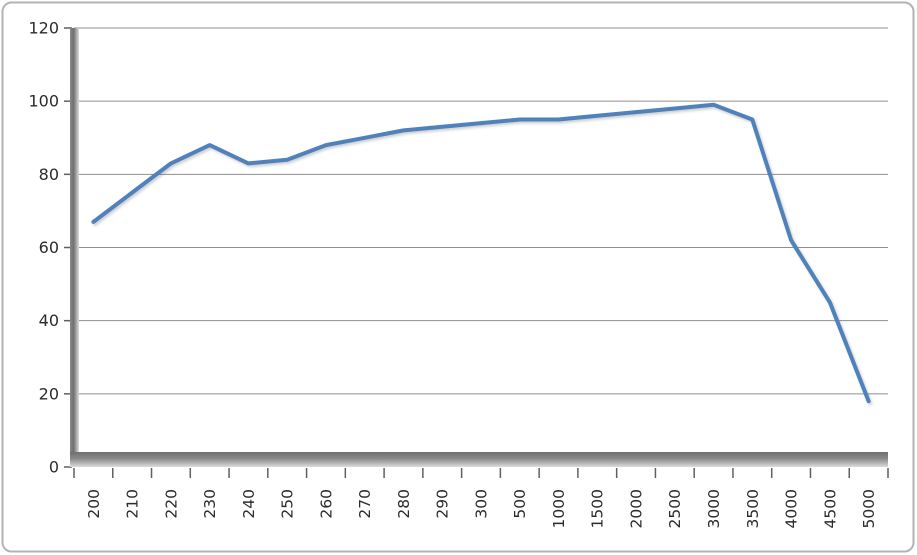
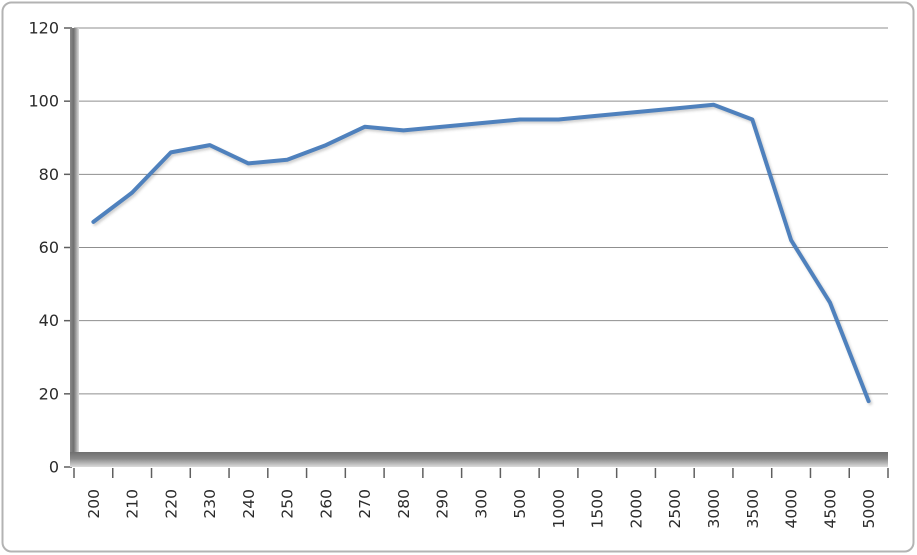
220: 83 -> 86
270: 90 -> 93
